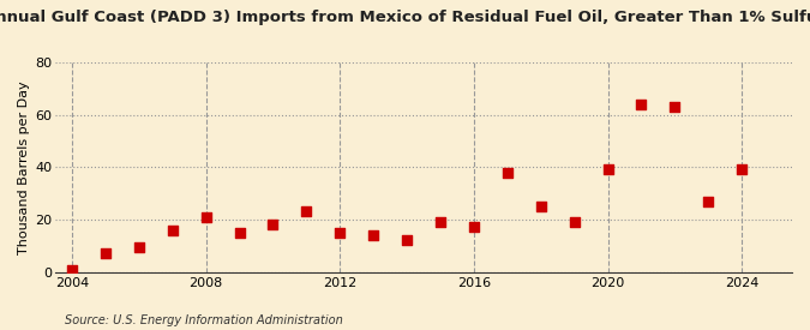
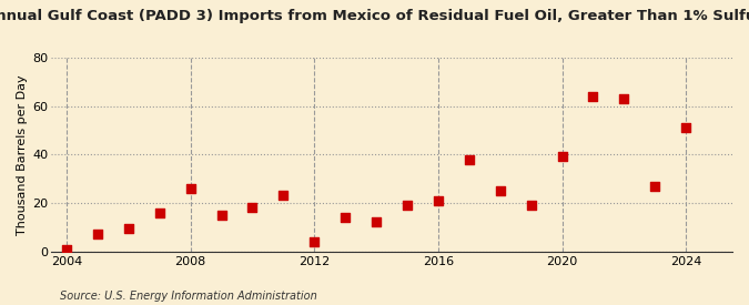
2008: 21.0 -> 26.0
2012: 15.0 -> 4.0
2016: 17.0 -> 21.0
2024: 39.0 -> 51.0
